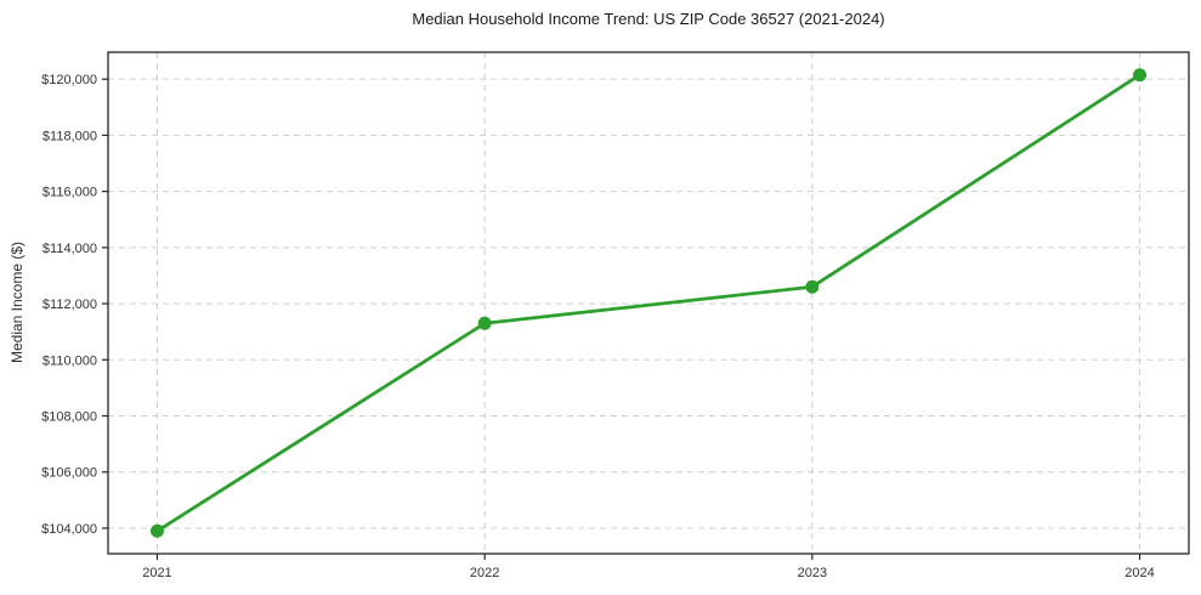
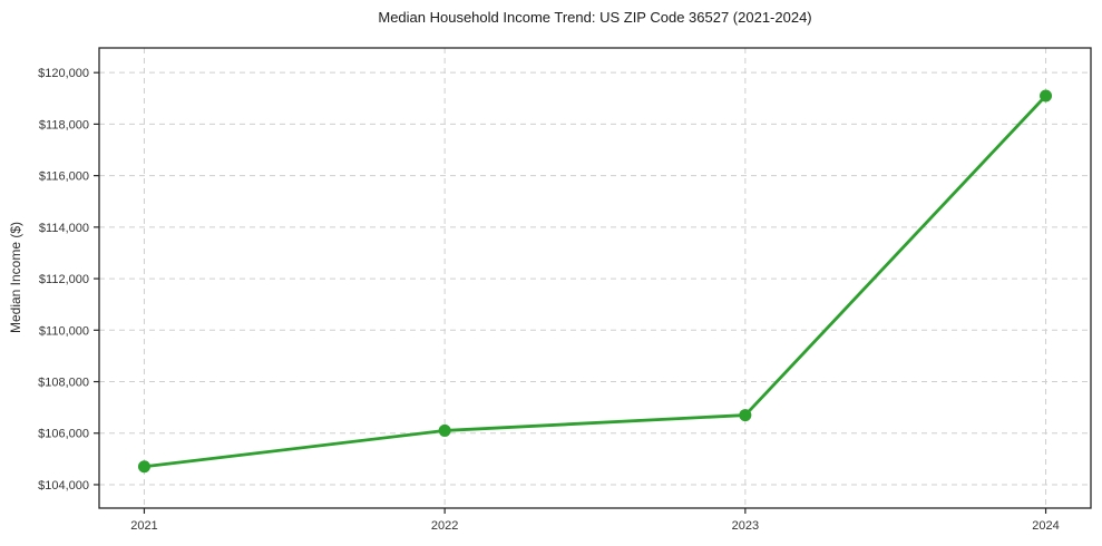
2021: $103900 -> $104700
2022: $111300 -> $106100
2023: $112600 -> $106700
2024: $120200 -> $119100
